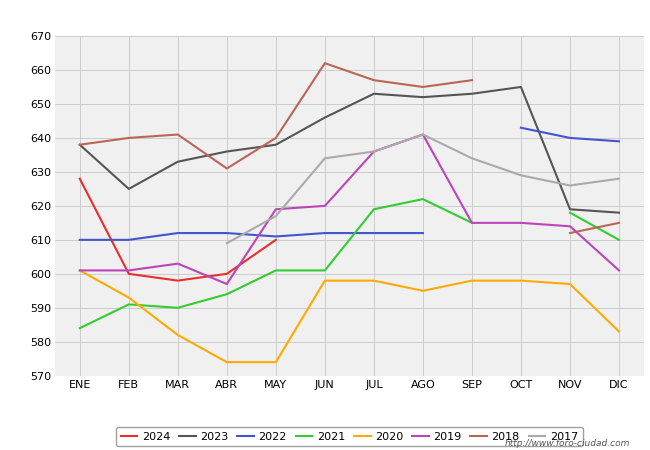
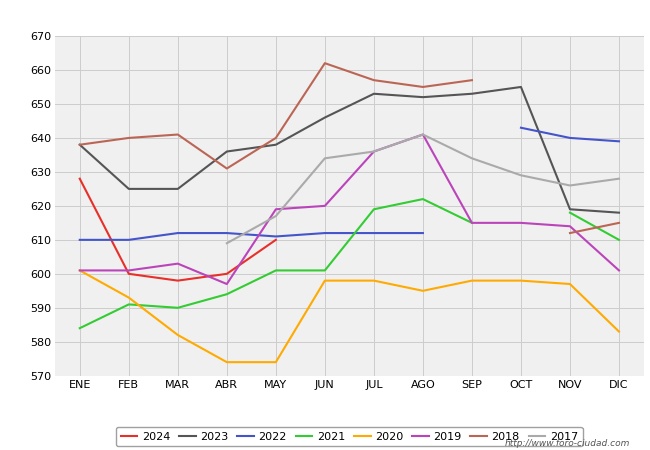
2023/MAR: 633 -> 625
